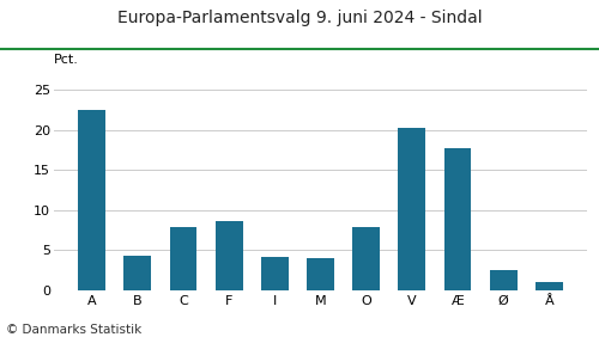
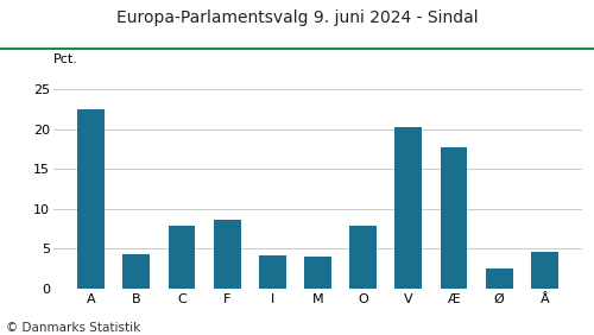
Å: 1.0 -> 4.6
